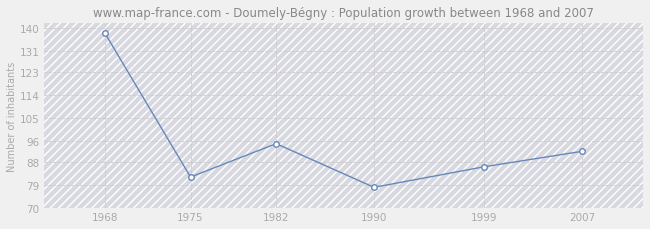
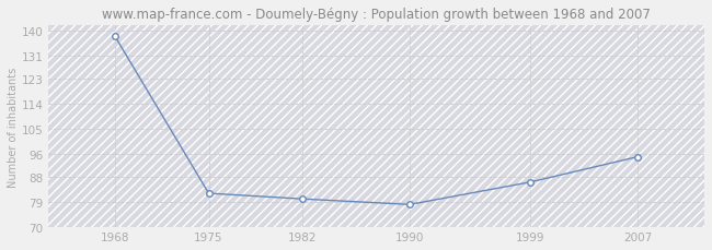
1982: 95 -> 80
2007: 92 -> 95
